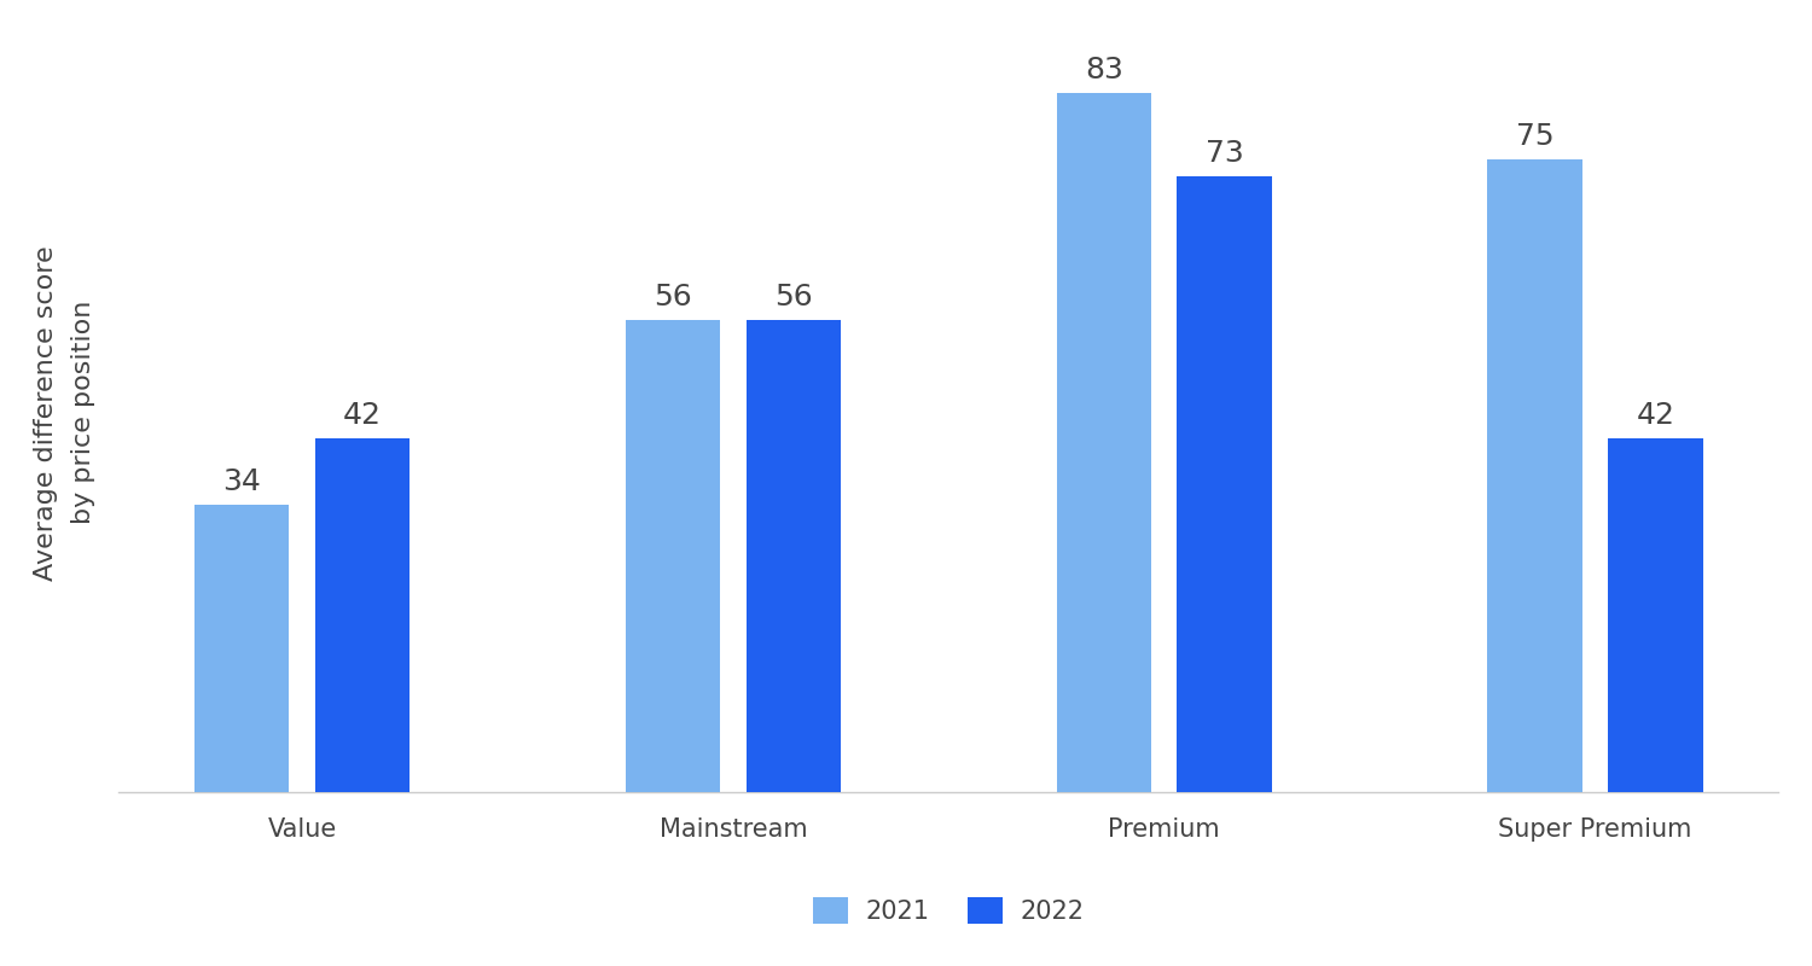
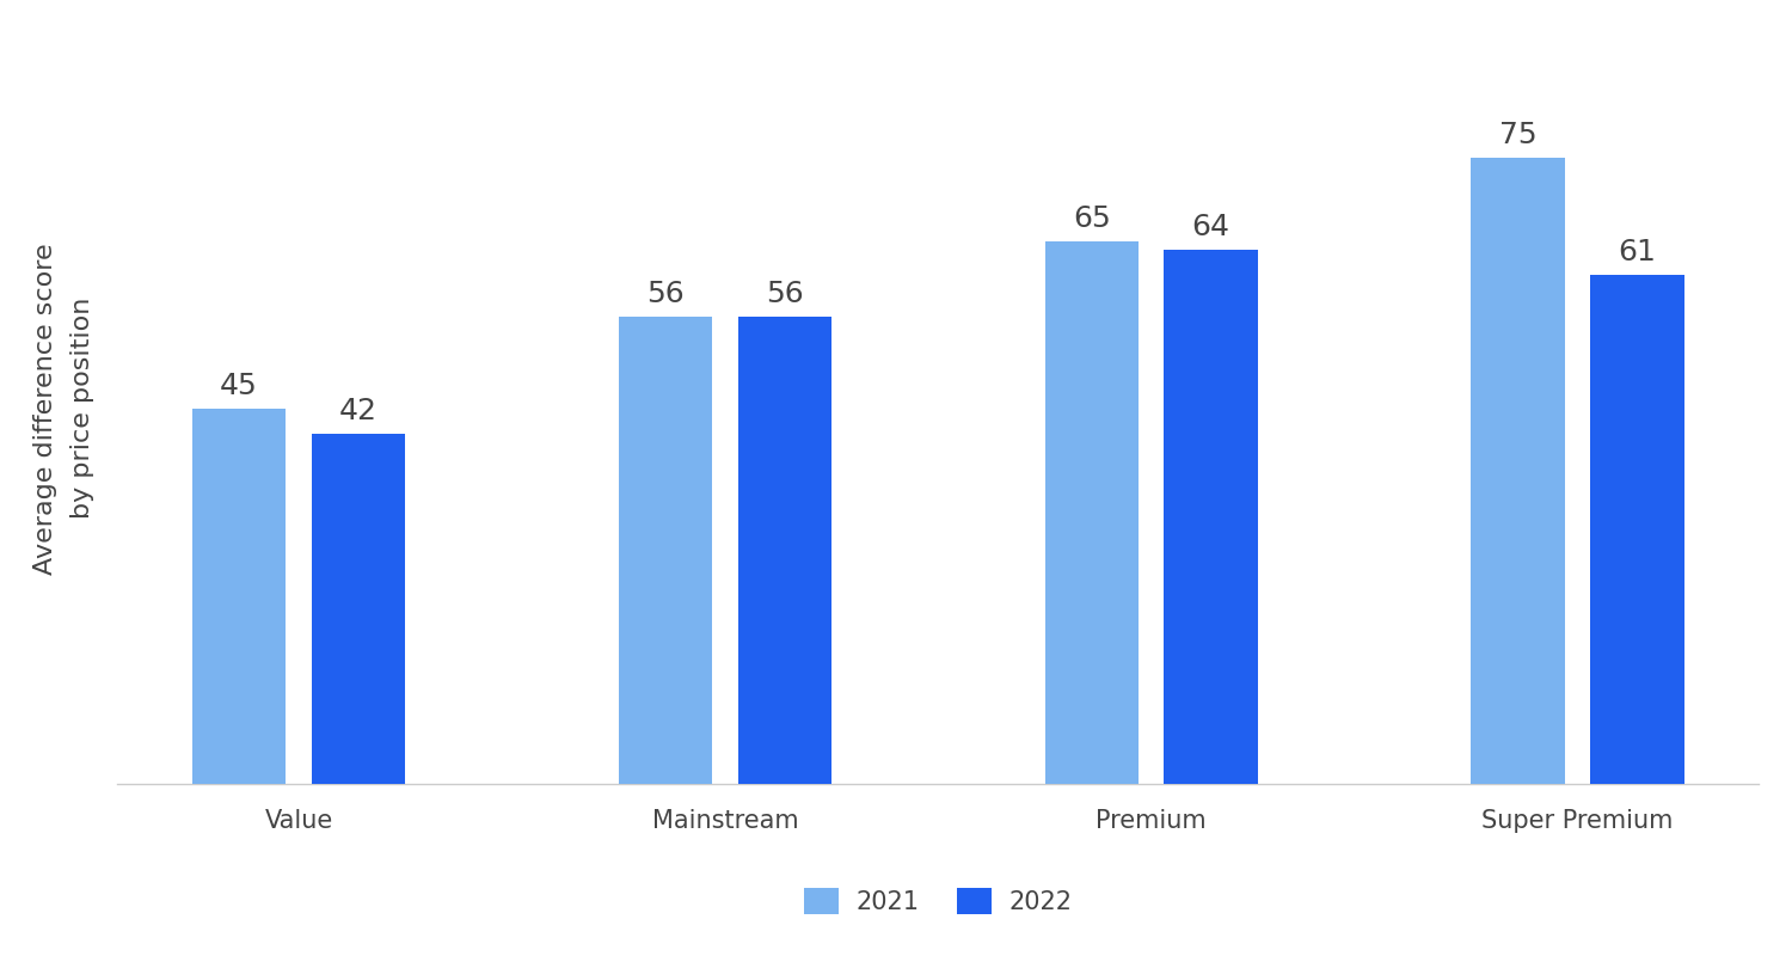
2021/Value: 34 -> 45
2021/Premium: 83 -> 65
2022/Premium: 73 -> 64
2022/Super Premium: 42 -> 61
